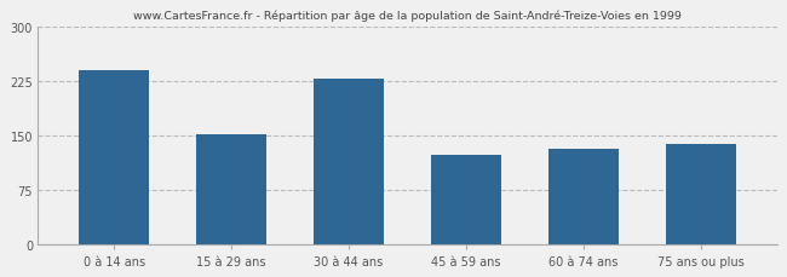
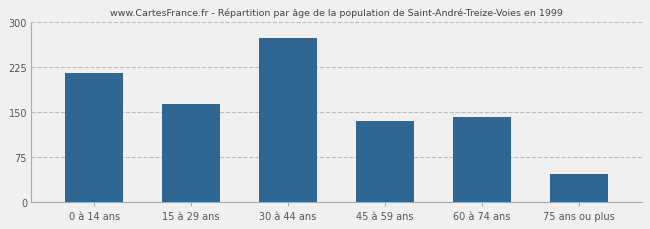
0 à 14 ans: 240 -> 215
15 à 29 ans: 152 -> 163
30 à 44 ans: 228 -> 273
45 à 59 ans: 124 -> 135
60 à 74 ans: 132 -> 142
75 ans ou plus: 138 -> 47
